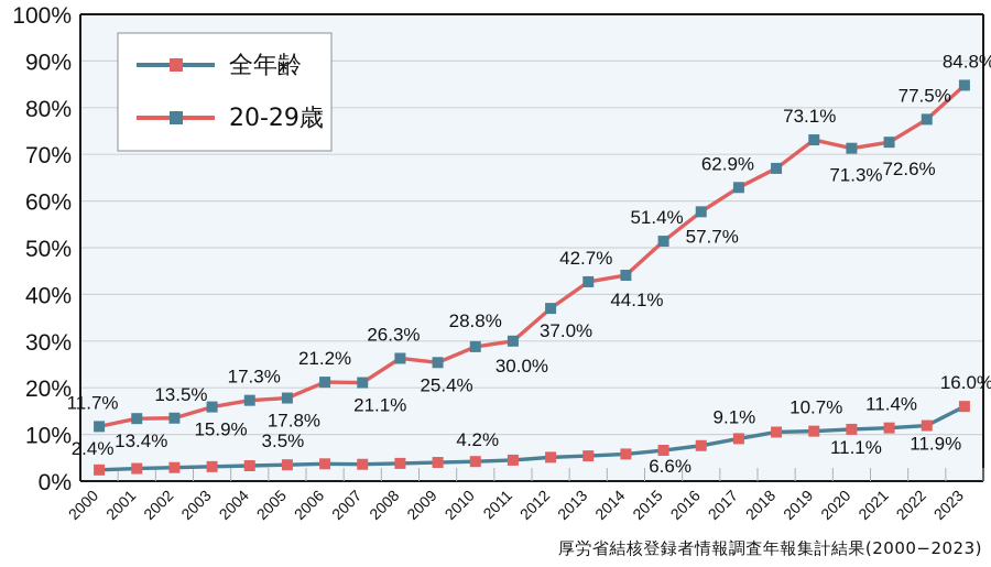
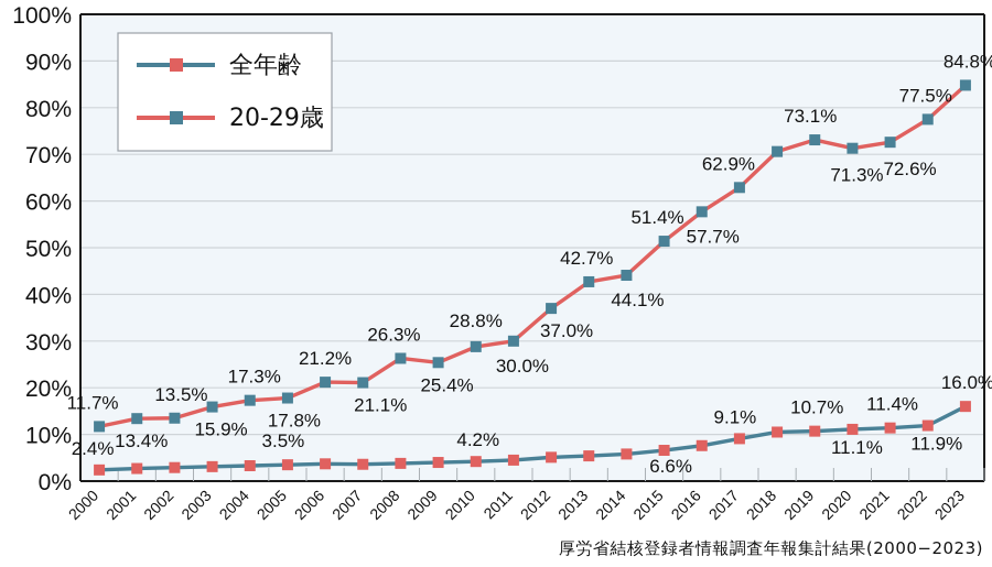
20-29歳/2018: 67% -> 71%
